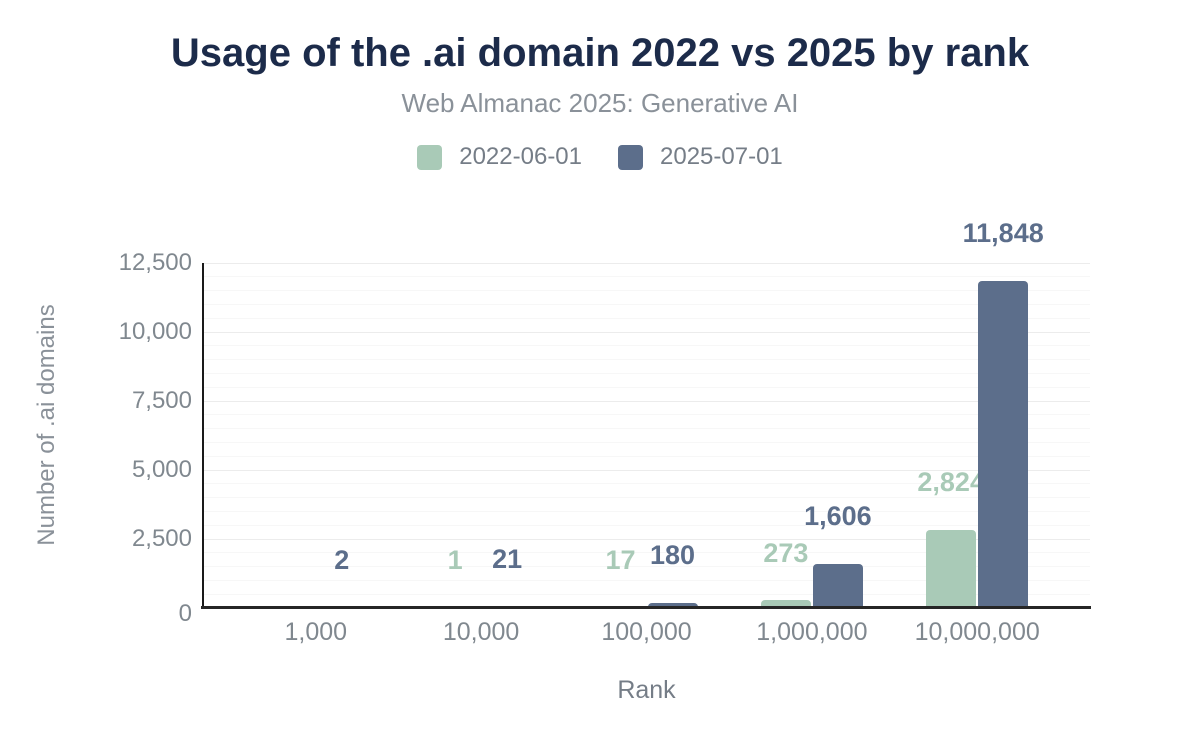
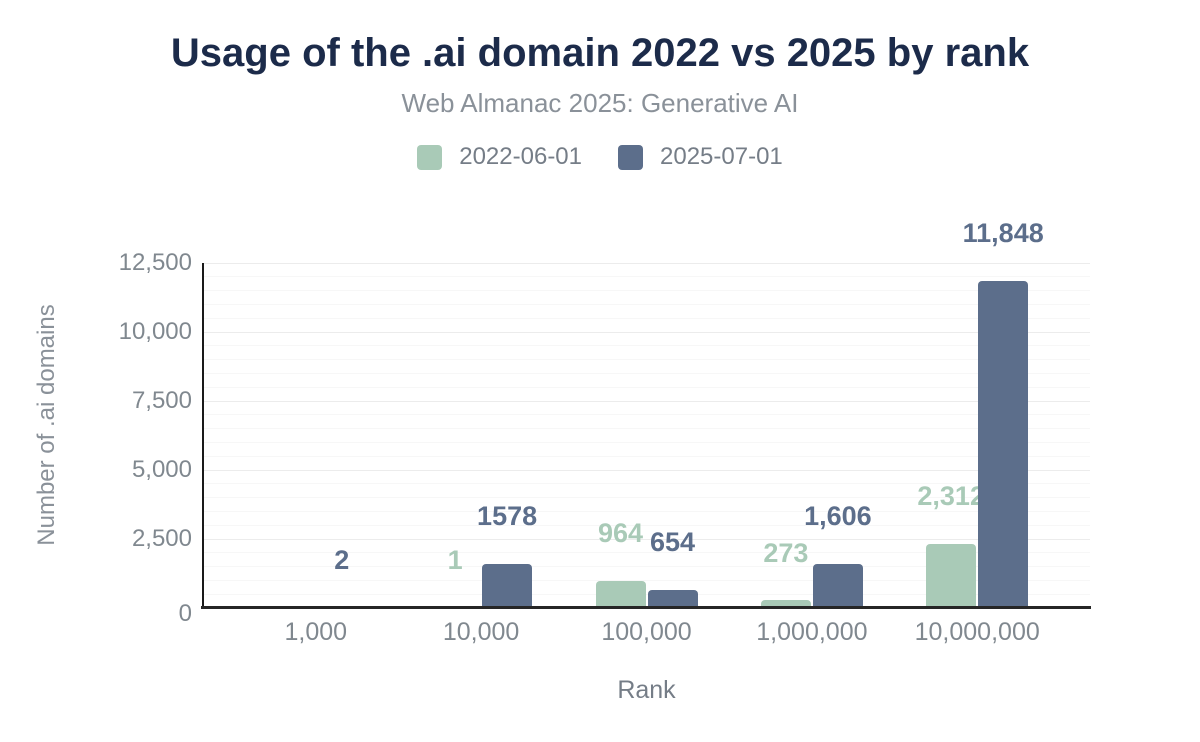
2025-07-01/10,000: 21 -> 1578
2022-06-01/100,000: 17 -> 964
2025-07-01/100,000: 180 -> 654
2022-06-01/10,000,000: 2,824 -> 2,312
